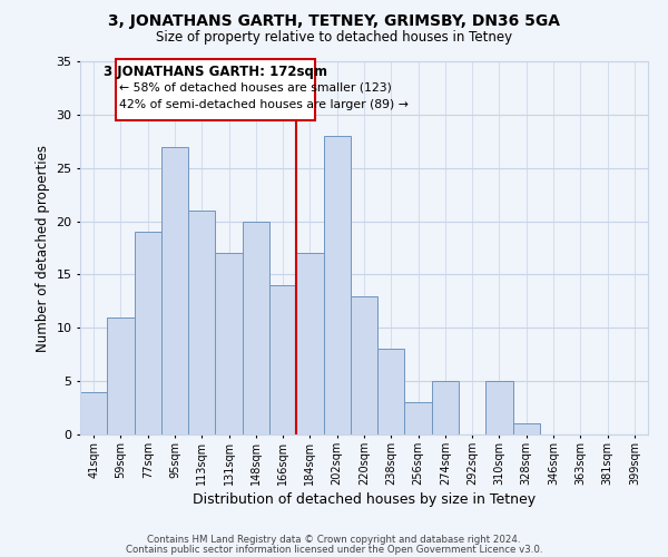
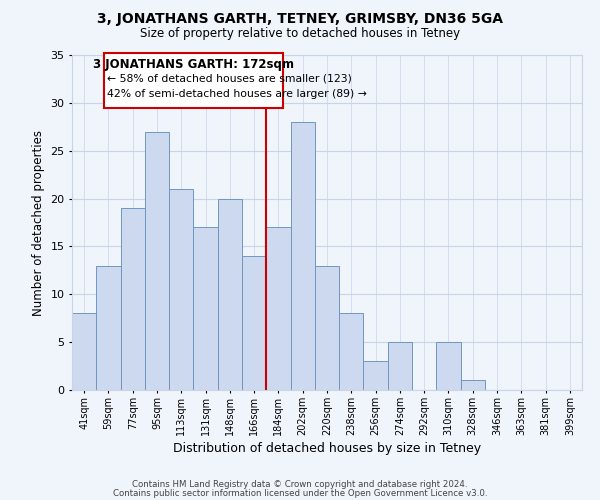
41sqm: 4 -> 8
59sqm: 11 -> 13
